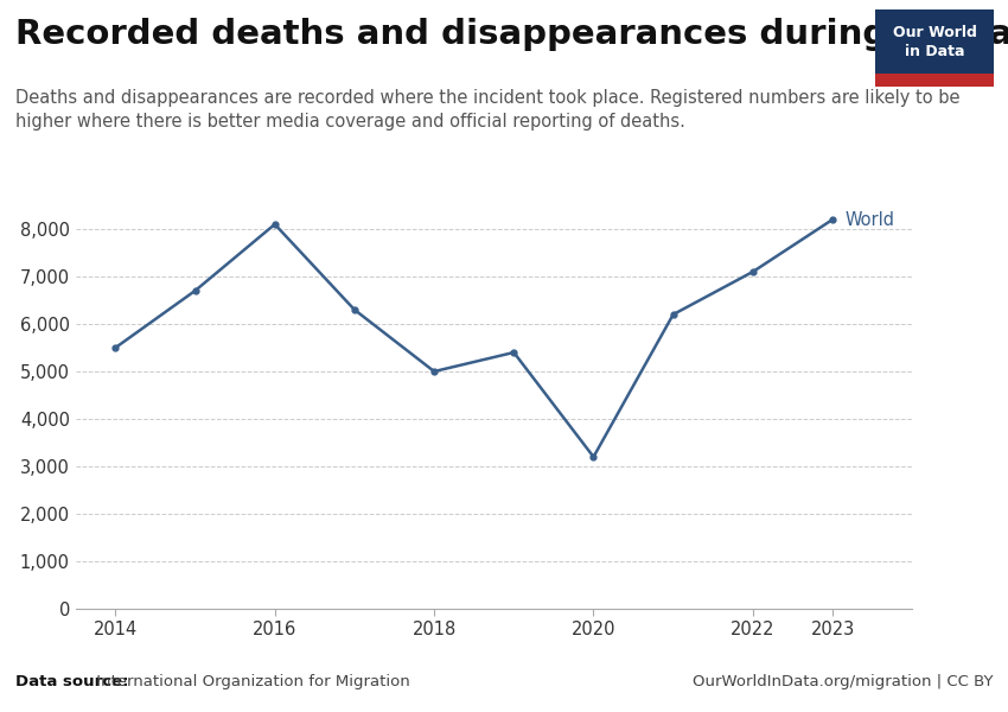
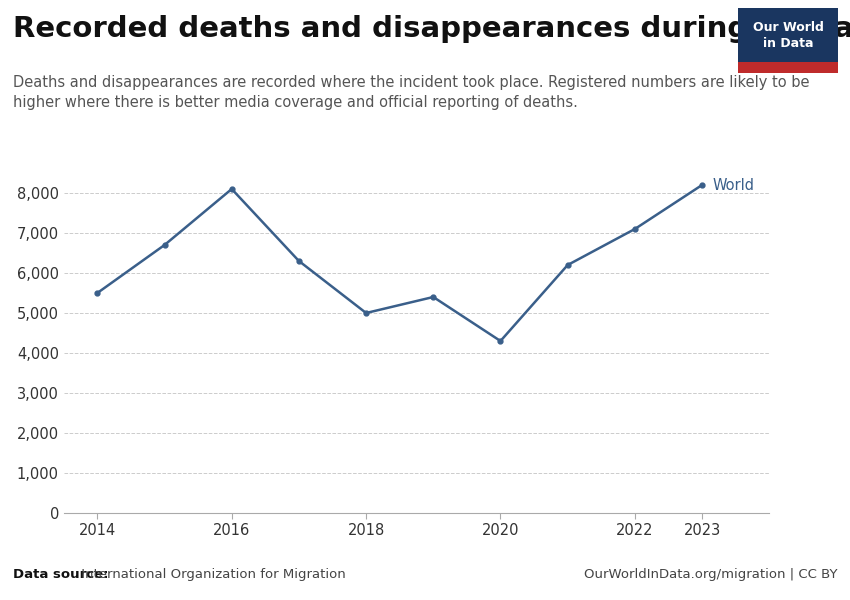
2020: 3,200 -> 4,300
